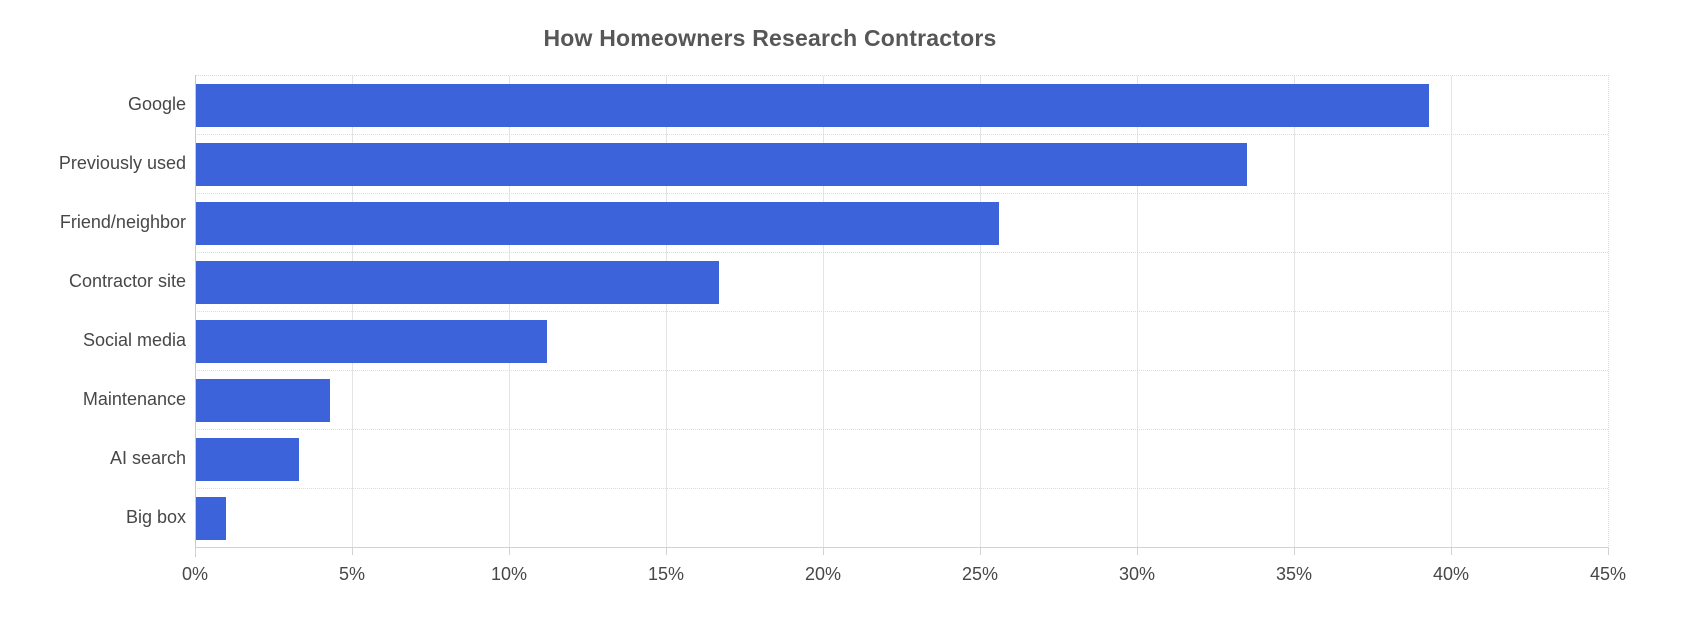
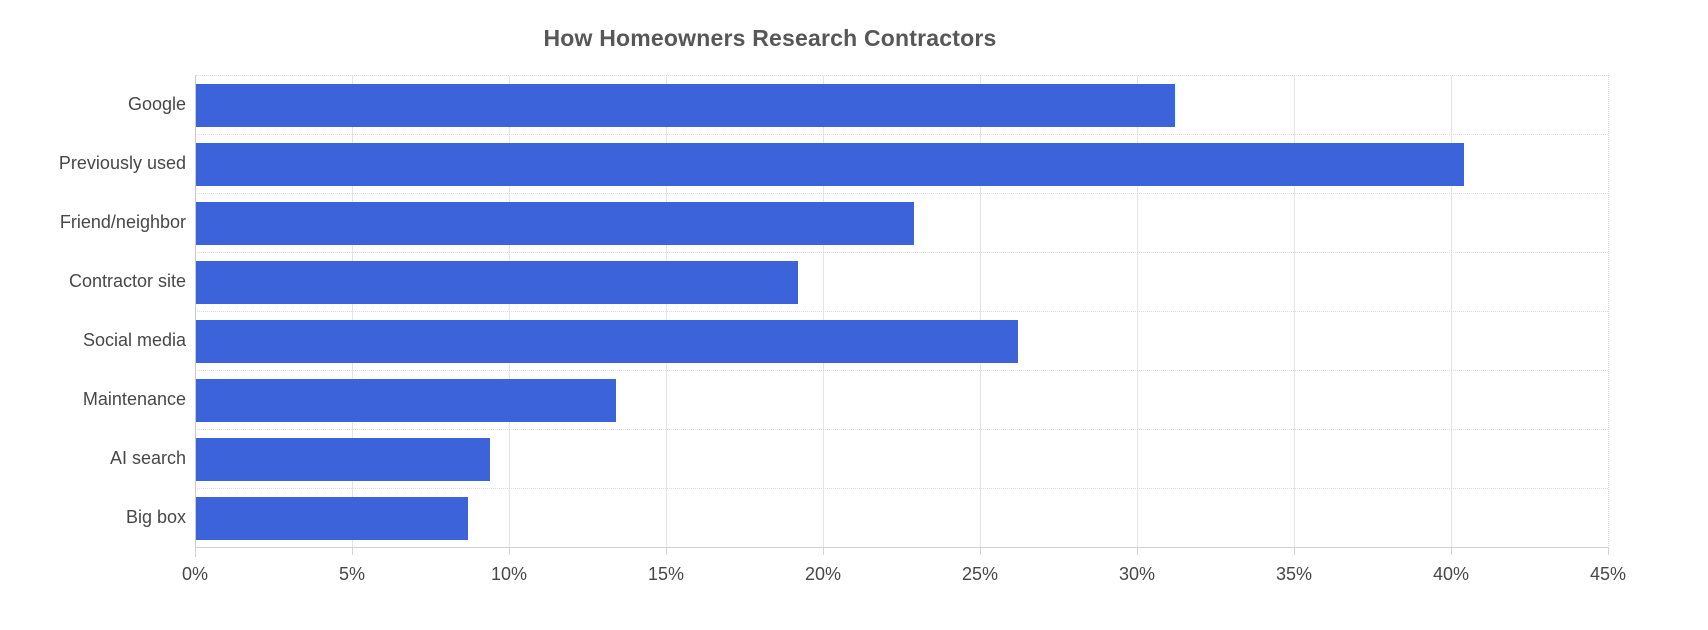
Google: 39.3% -> 31.2%
Previously used: 33.5% -> 40.4%
Friend/neighbor: 25.6% -> 22.9%
Contractor site: 16.7% -> 19.2%
Social media: 11.2% -> 26.2%
Maintenance: 4.3% -> 13.4%
AI search: 3.3% -> 9.4%
Big box: 1.0% -> 8.7%
